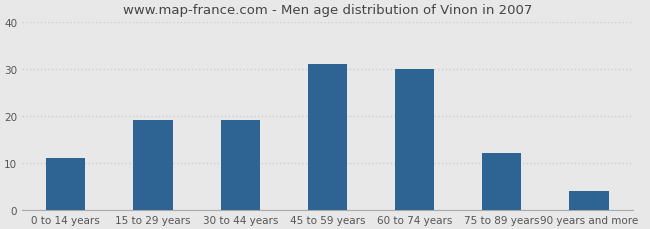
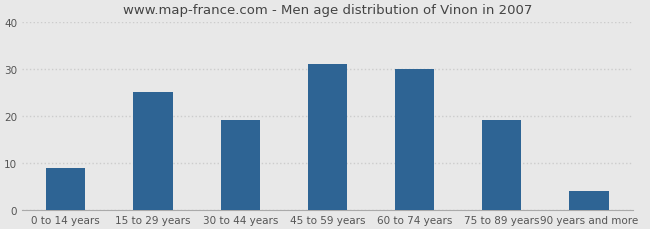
0 to 14 years: 11 -> 9
15 to 29 years: 19 -> 25
75 to 89 years: 12 -> 19
